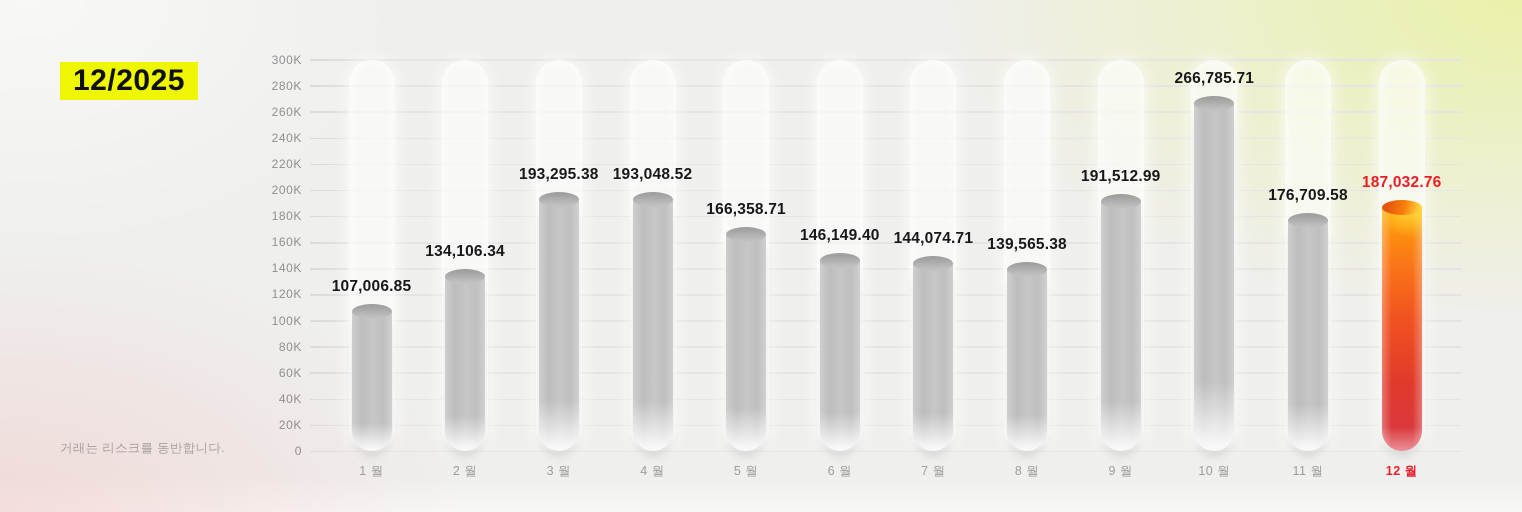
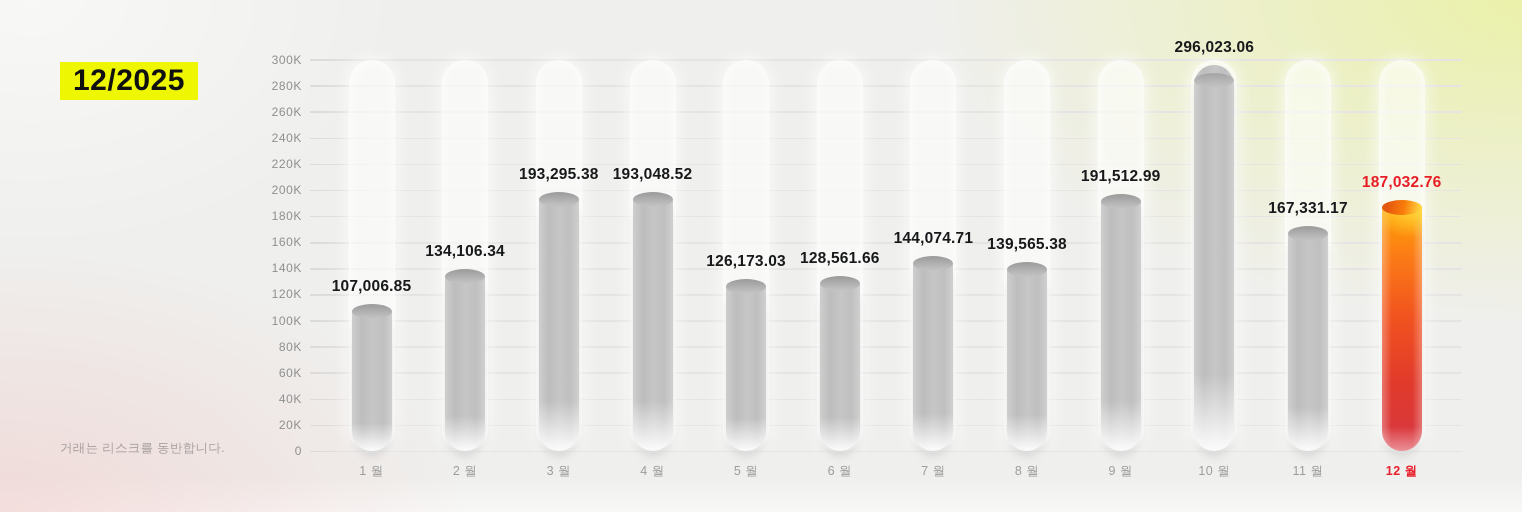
5 월: 166,358.71 -> 126,173.03
6 월: 146,149.40 -> 128,561.66
10 월: 266,785.71 -> 296,023.06
11 월: 176,709.58 -> 167,331.17
